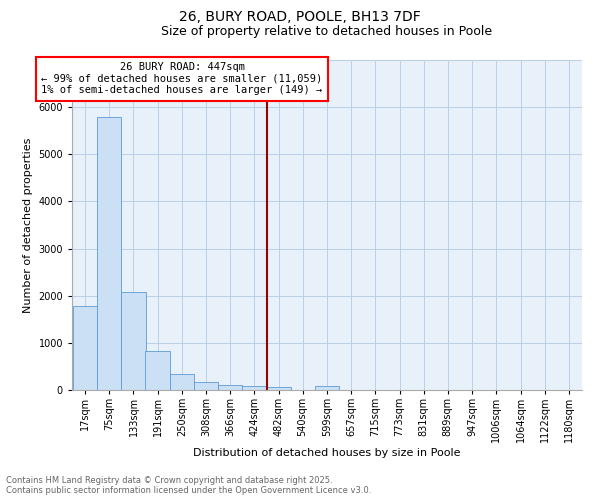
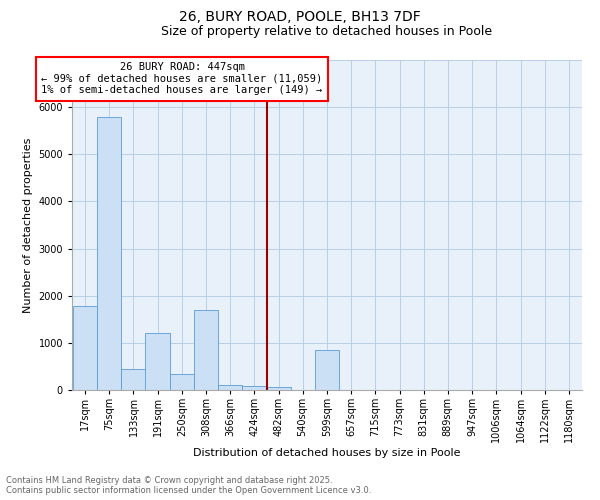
133sqm: 2080 -> 450
191sqm: 830 -> 1200
308sqm: 160 -> 1700
599sqm: 80 -> 850
